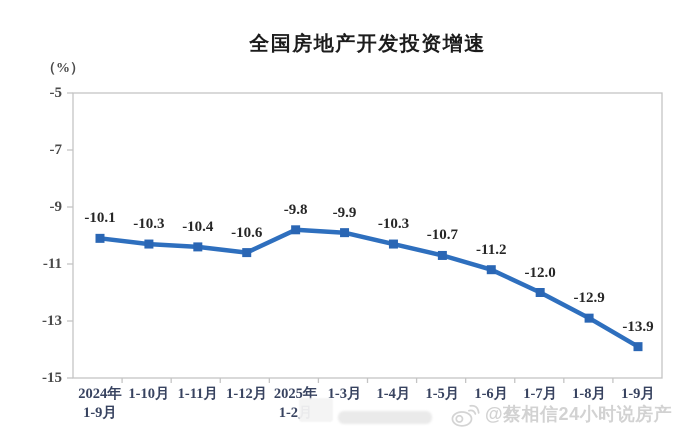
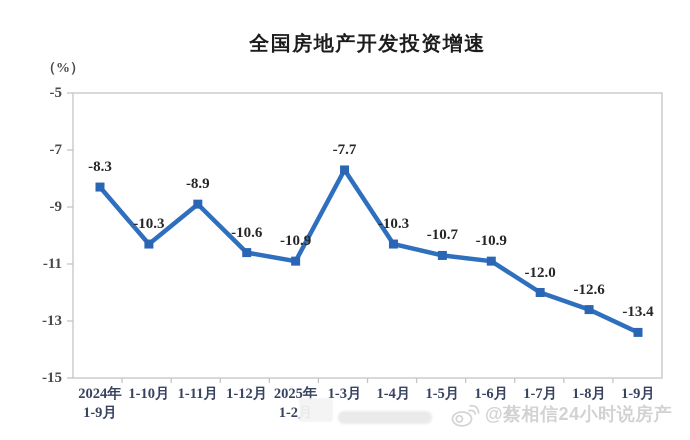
2024年 1-9月: -10.1 -> -8.3
1-11月: -10.4 -> -8.9
2025年 1-2月: -9.8 -> -10.9
1-3月: -9.9 -> -7.7
1-6月: -11.2 -> -10.9
1-8月: -12.9 -> -12.6
1-9月: -13.9 -> -13.4
